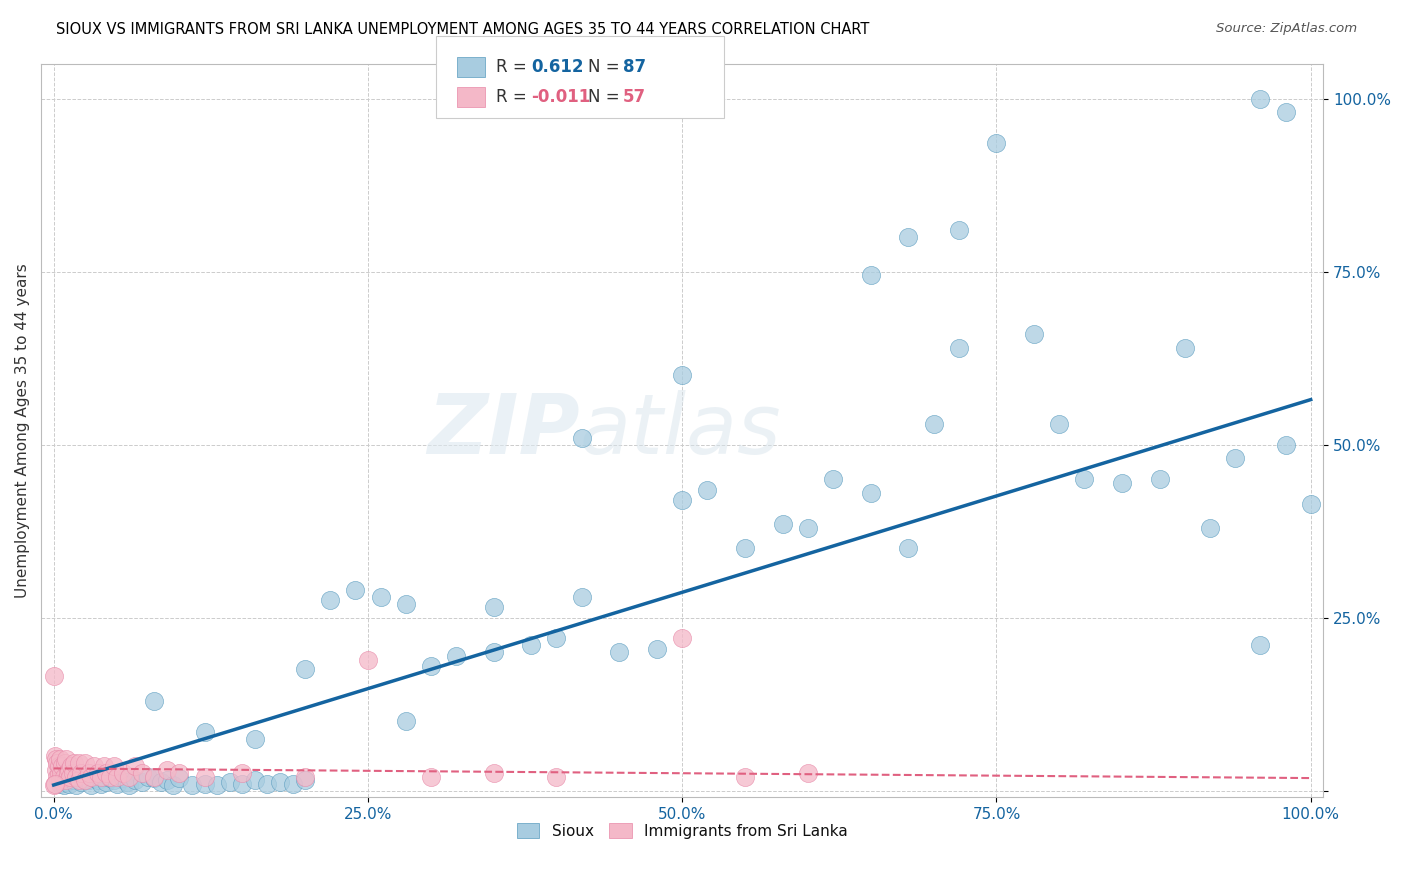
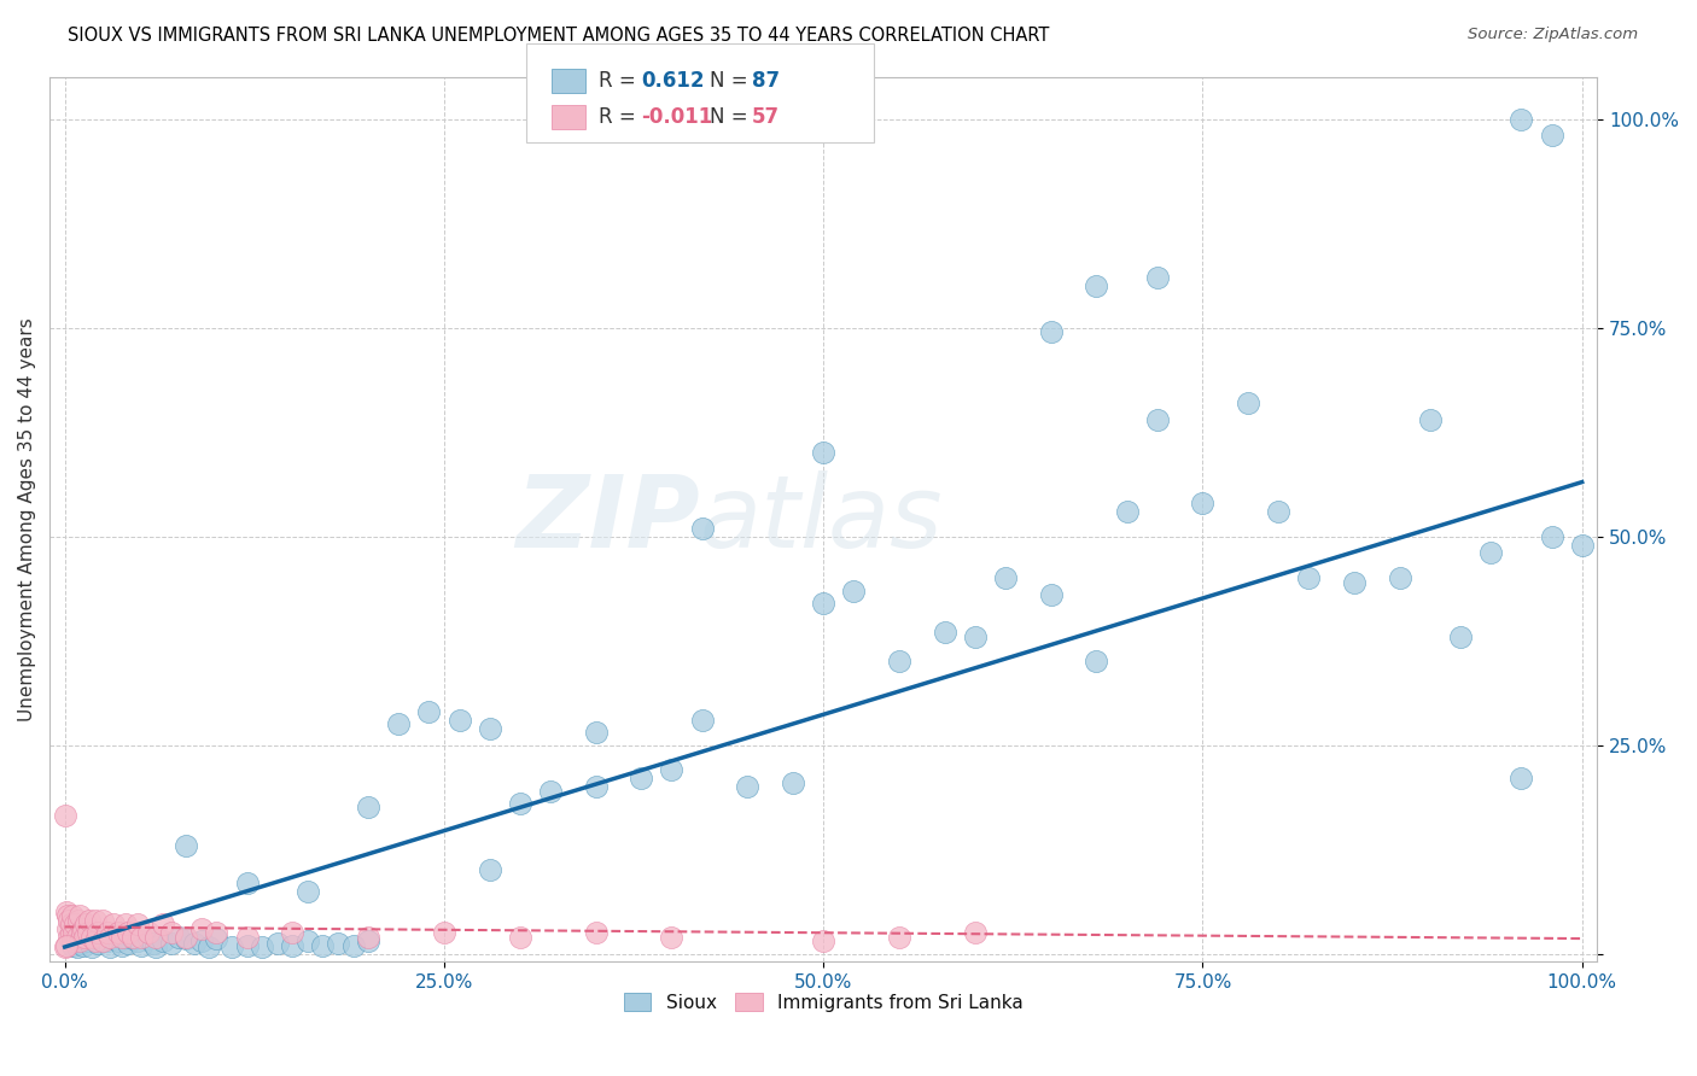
Immigrants from Sri Lanka/25.0%: 18.8% -> 2.5%
Immigrants from Sri Lanka/50.0%: 22.0% -> 1.5%
Sioux/75.0%: 93.6% -> 54.0%
Sioux/100.0%: 41.4% -> 49.0%
